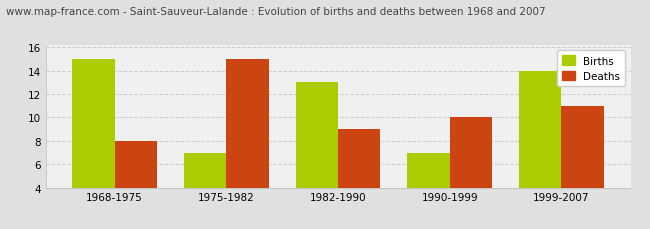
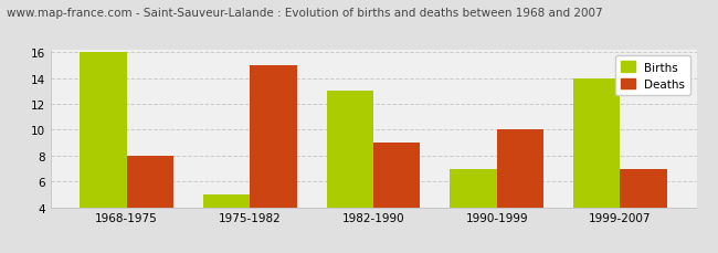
Births/1968-1975: 15 -> 16
Births/1975-1982: 7 -> 5
Deaths/1999-2007: 11 -> 7
